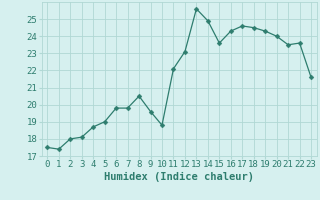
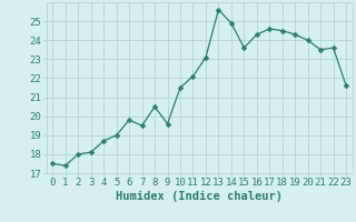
7: 19.8 -> 19.5
10: 18.8 -> 21.5
